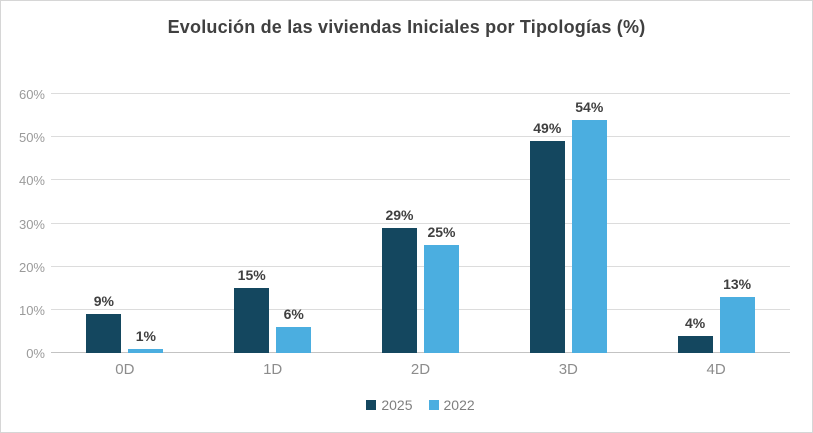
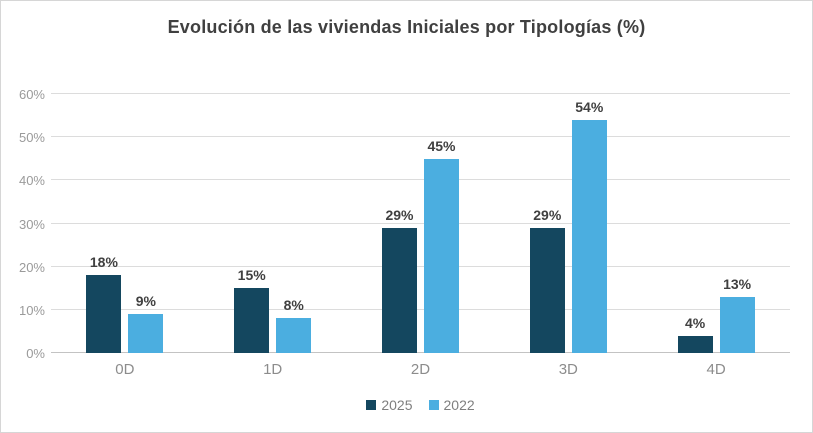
2025/0D: 9% -> 18%
2022/0D: 1% -> 9%
2022/1D: 6% -> 8%
2022/2D: 25% -> 45%
2025/3D: 49% -> 29%
